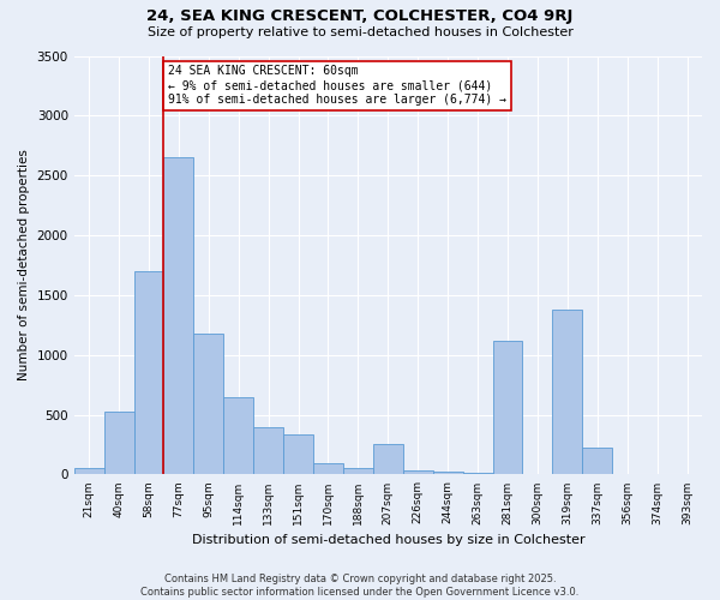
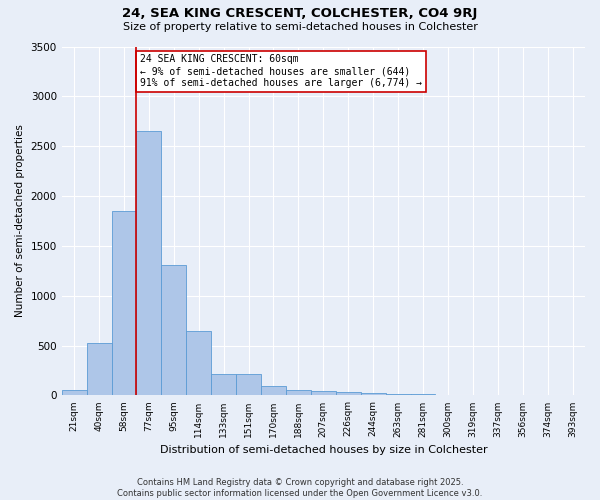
58sqm: 1700 -> 1850
95sqm: 1180 -> 1310
133sqm: 400 -> 210
151sqm: 340 -> 210
207sqm: 260 -> 40
281sqm: 1120 -> 10
319sqm: 1380 -> 0
337sqm: 220 -> 0
